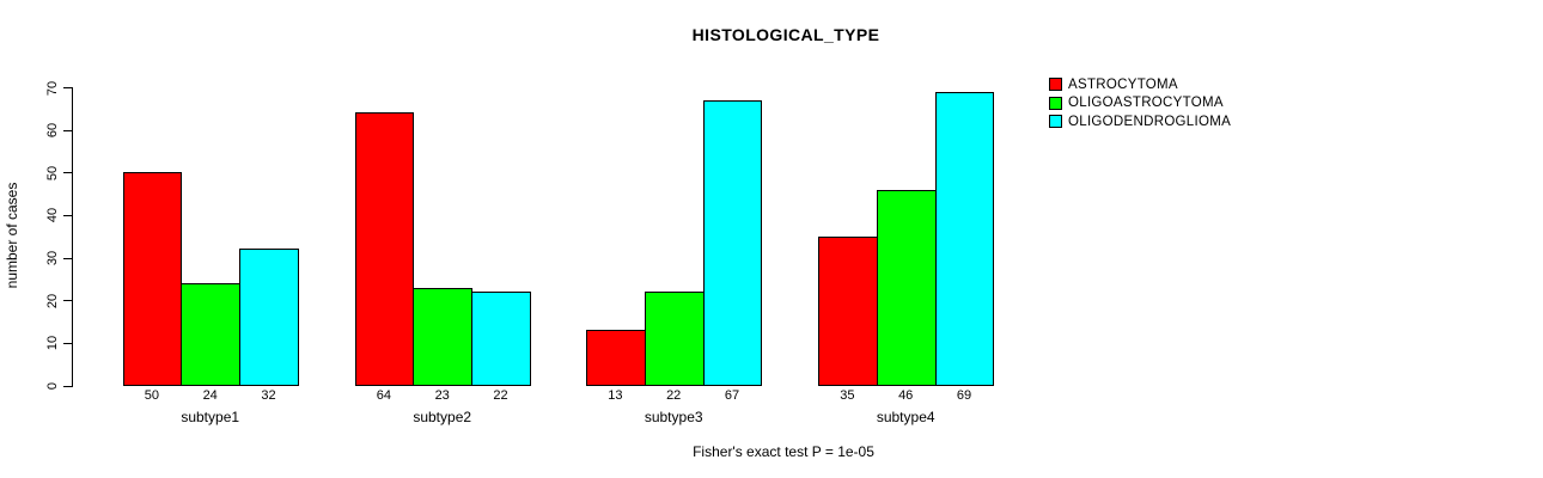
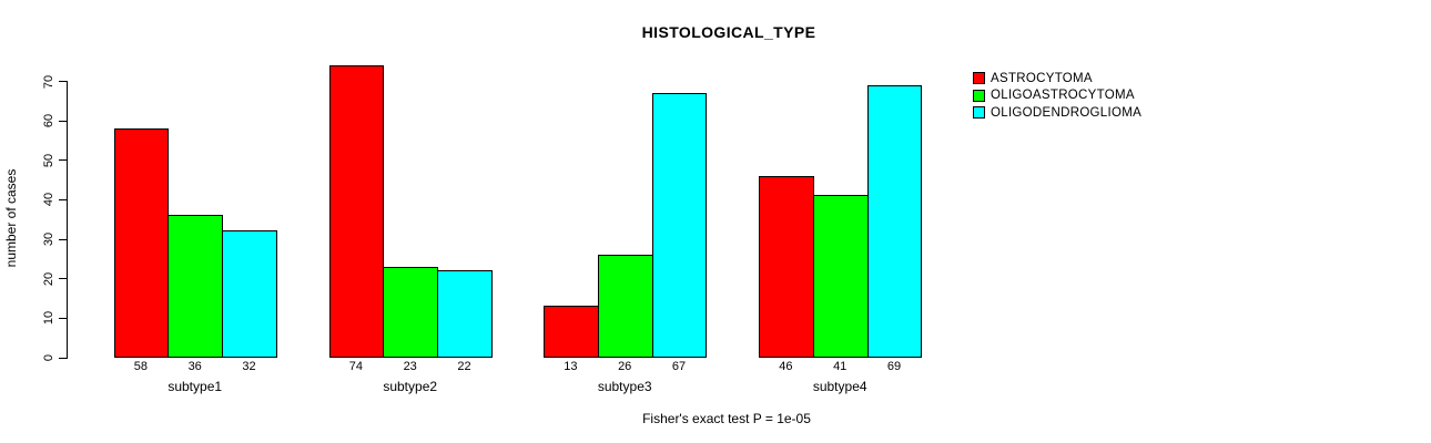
ASTROCYTOMA/subtype1: 50 -> 58
OLIGOASTROCYTOMA/subtype1: 24 -> 36
ASTROCYTOMA/subtype2: 64 -> 74
OLIGOASTROCYTOMA/subtype3: 22 -> 26
ASTROCYTOMA/subtype4: 35 -> 46
OLIGOASTROCYTOMA/subtype4: 46 -> 41
